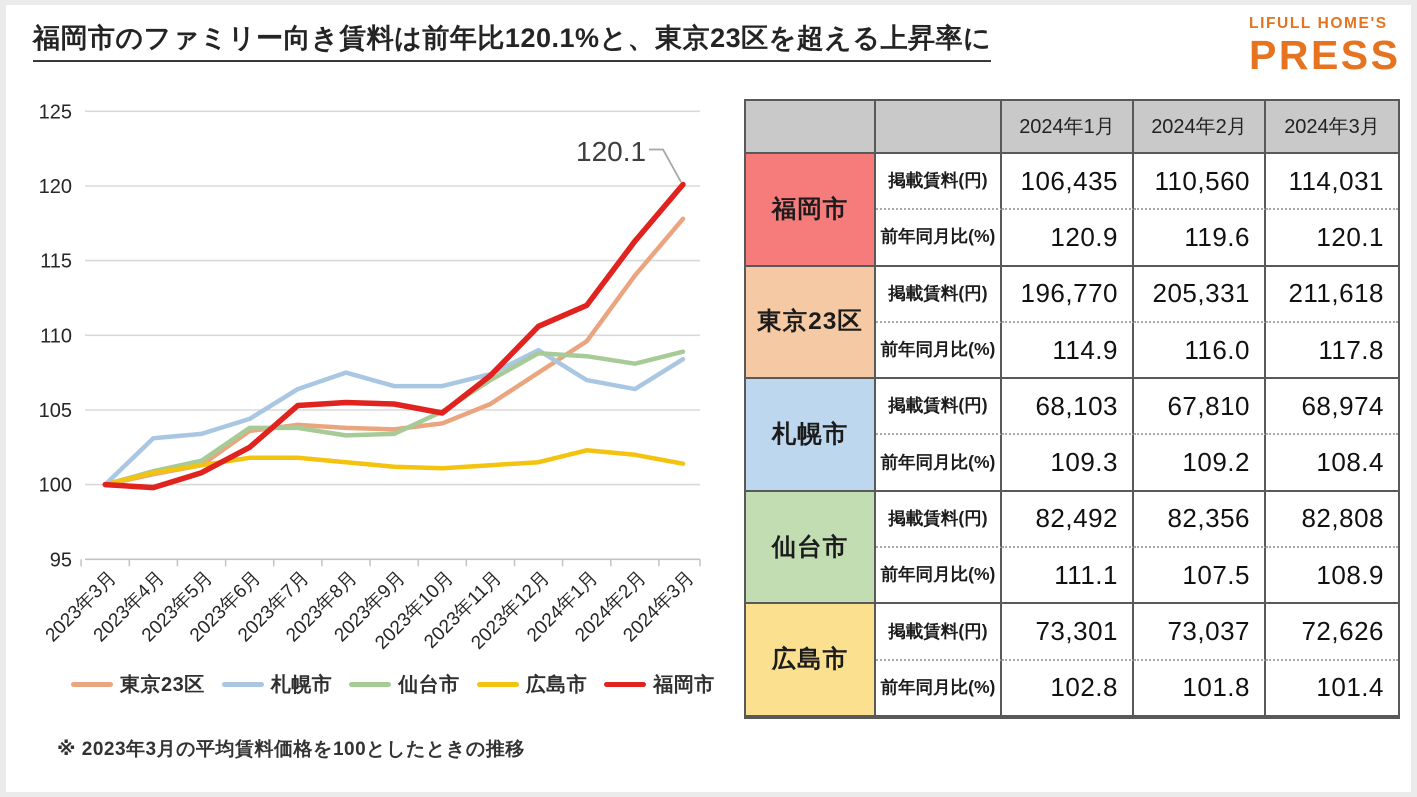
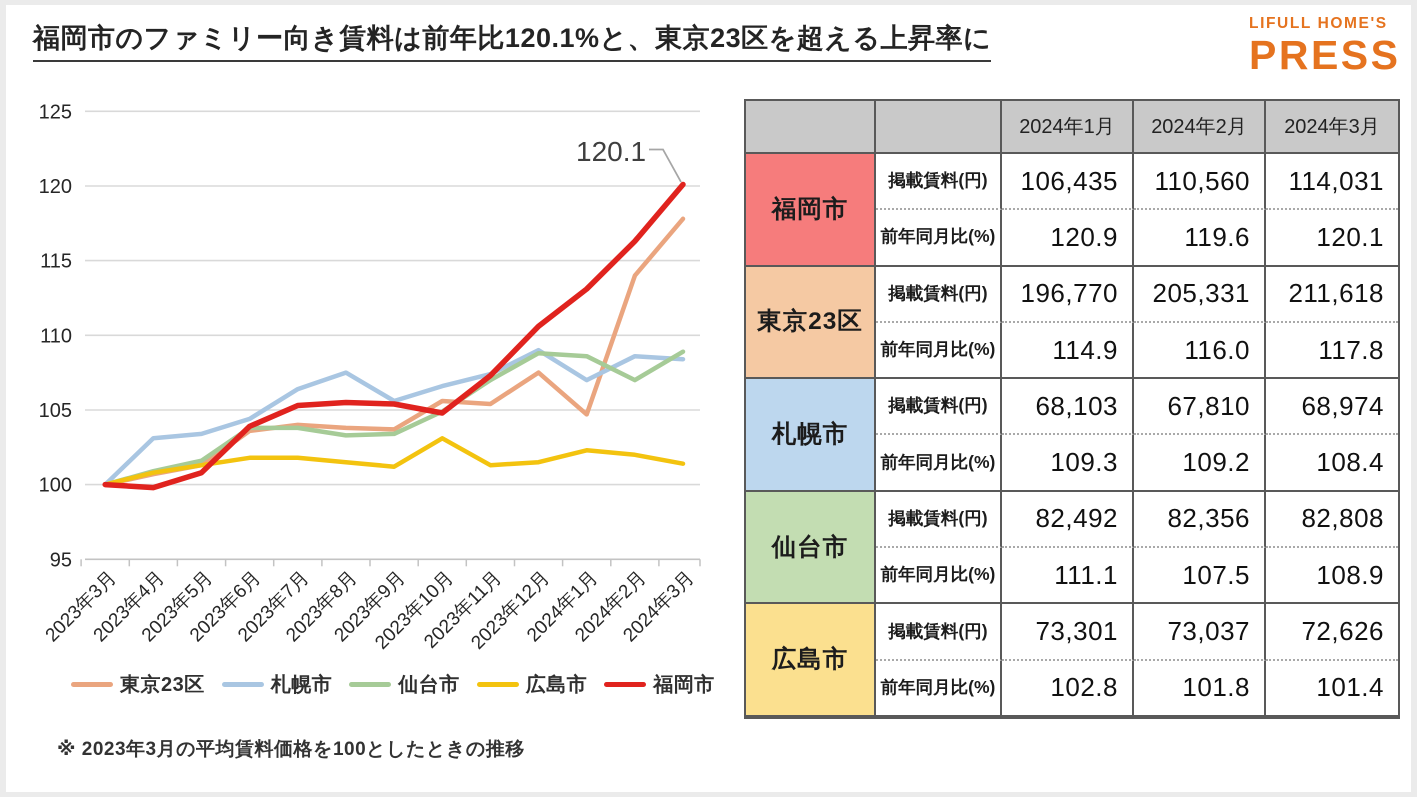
福岡市/2023年6月: 102.5 -> 103.9
札幌市/2023年9月: 106.6 -> 105.6
東京23区/2023年10月: 104.1 -> 105.6
広島市/2023年10月: 101.1 -> 103.1
東京23区/2024年1月: 109.6 -> 104.7
福岡市/2024年1月: 112.0 -> 113.1
札幌市/2024年2月: 106.4 -> 108.6
仙台市/2024年2月: 108.1 -> 107.0
